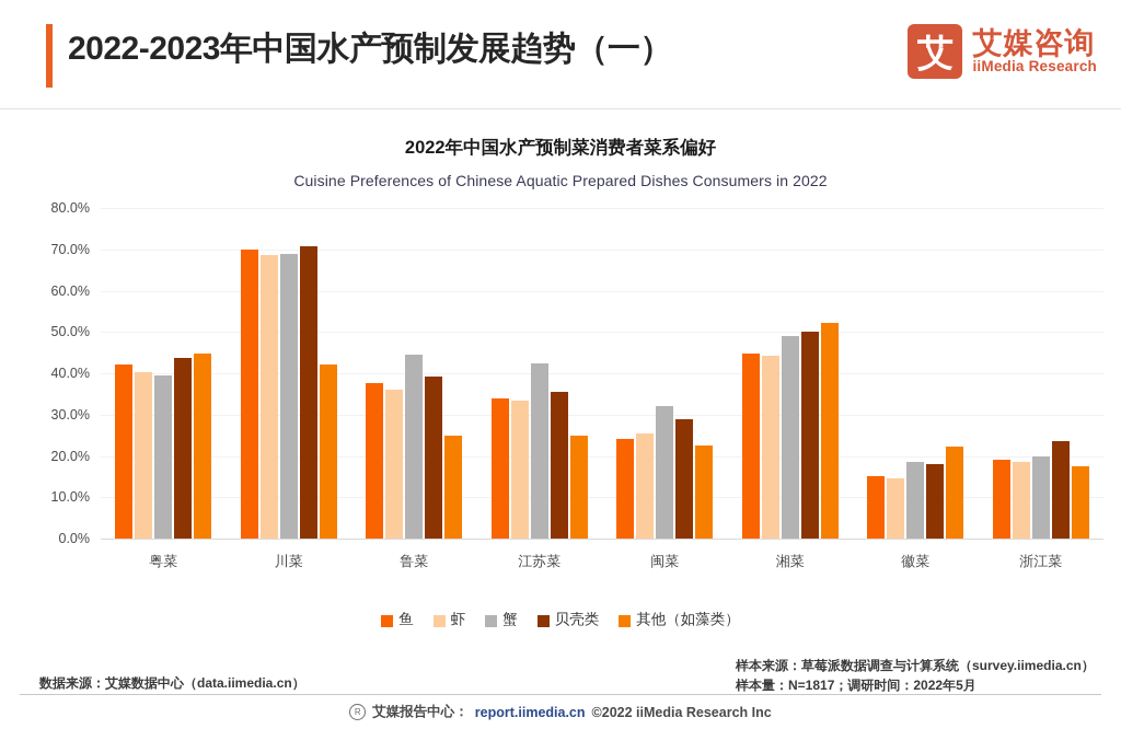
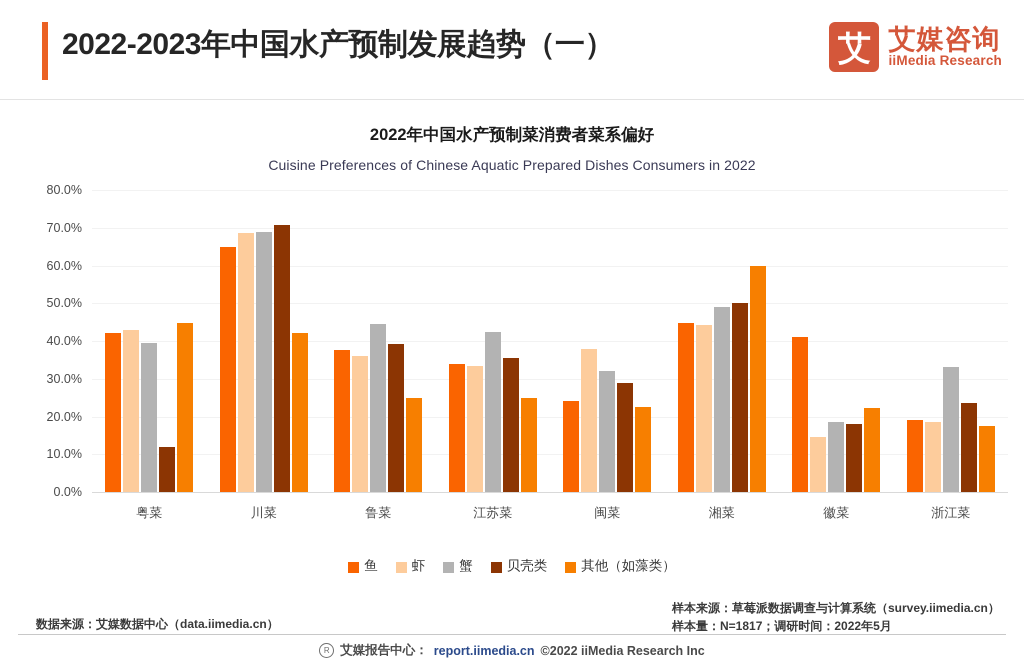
虾/粤菜: 40% -> 43%
贝壳类/粤菜: 44% -> 12%
鱼/川菜: 70% -> 65%
虾/闽菜: 26% -> 38%
其他（如藻类）/湘菜: 52% -> 60%
鱼/徽菜: 15% -> 41%
蟹/浙江菜: 20% -> 33%
